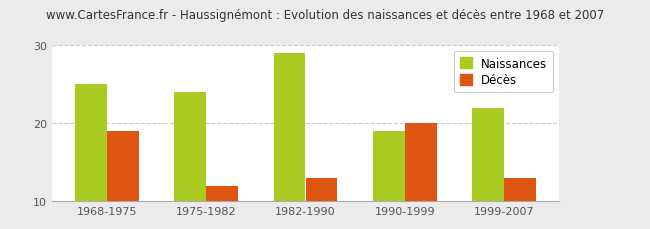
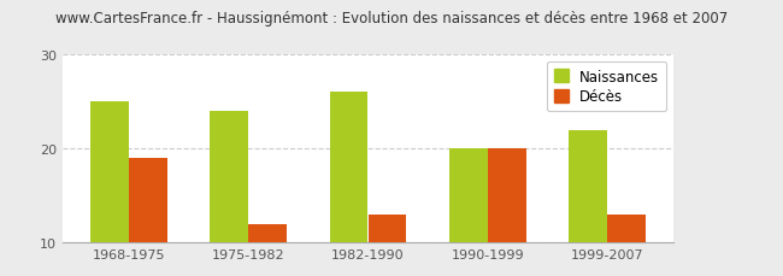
Naissances/1982-1990: 29 -> 26
Naissances/1990-1999: 19 -> 20
